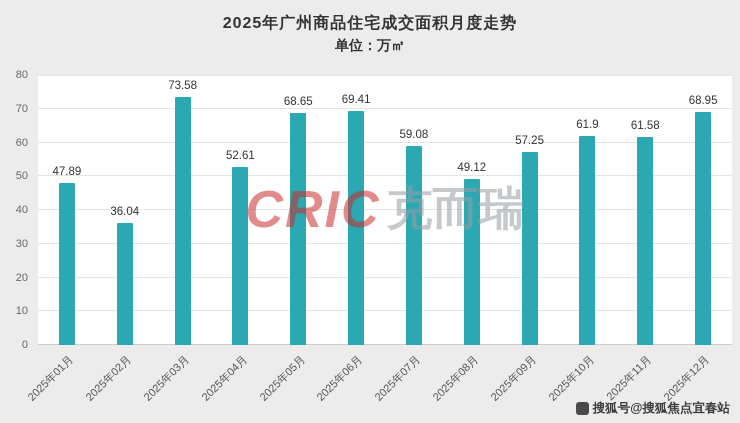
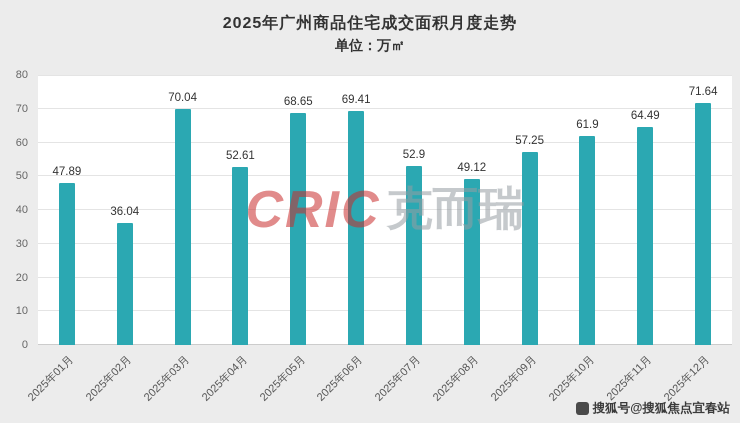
2025年03月: 73.58 -> 70.04
2025年07月: 59.08 -> 52.9
2025年11月: 61.58 -> 64.49
2025年12月: 68.95 -> 71.64
